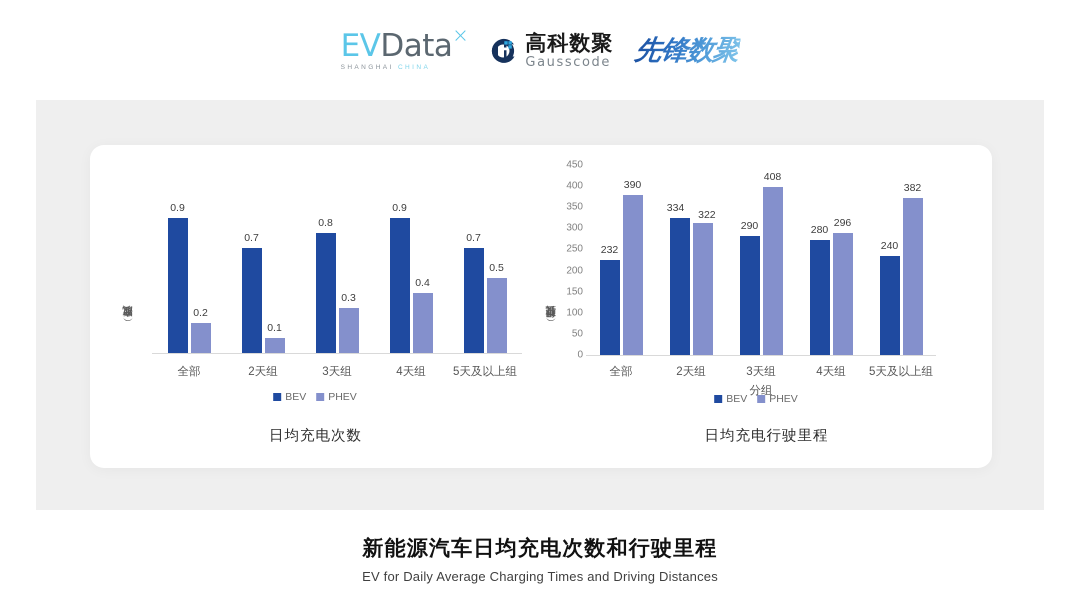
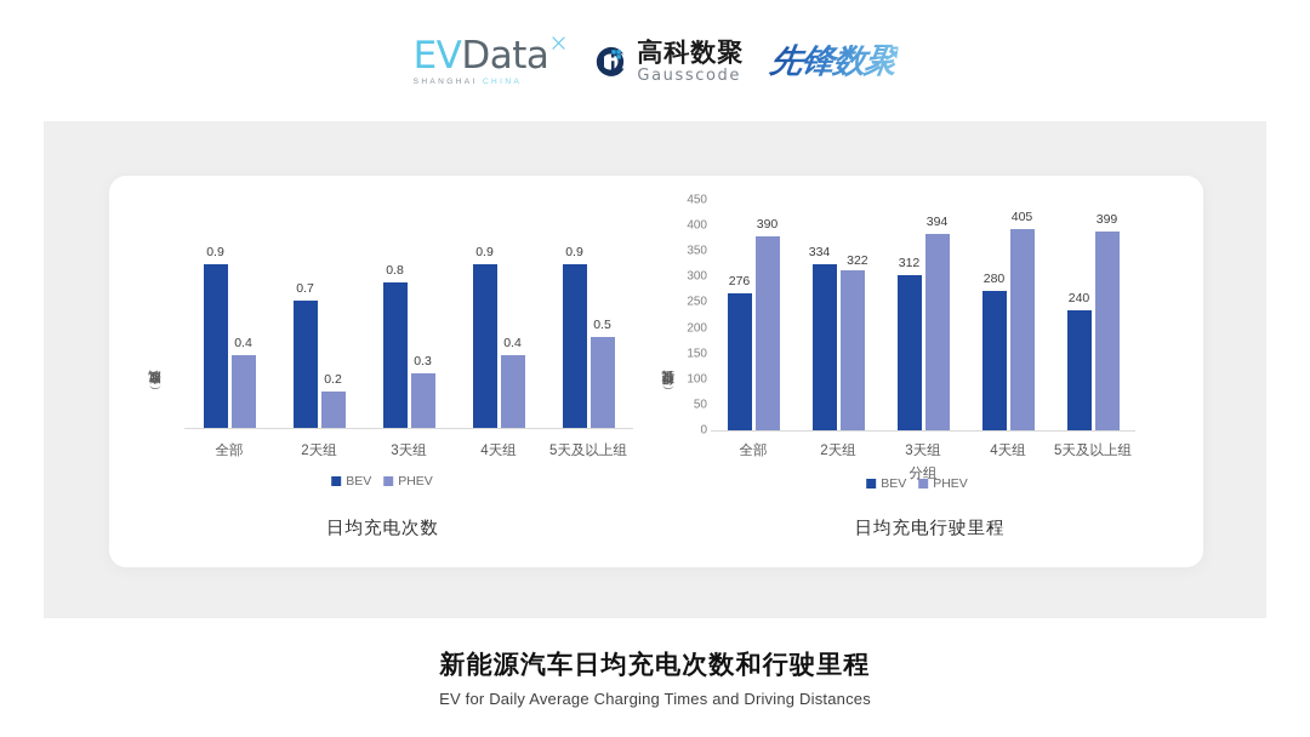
日均充电次数/PHEV/全部: 0.2 -> 0.4
日均充电次数/PHEV/2天组: 0.1 -> 0.2
日均充电次数/BEV/5天及以上组: 0.7 -> 0.9
日均充电行驶里程/BEV/全部: 232 -> 276
日均充电行驶里程/BEV/3天组: 290 -> 312
日均充电行驶里程/PHEV/3天组: 408 -> 394
日均充电行驶里程/PHEV/4天组: 296 -> 405
日均充电行驶里程/PHEV/5天及以上组: 382 -> 399
